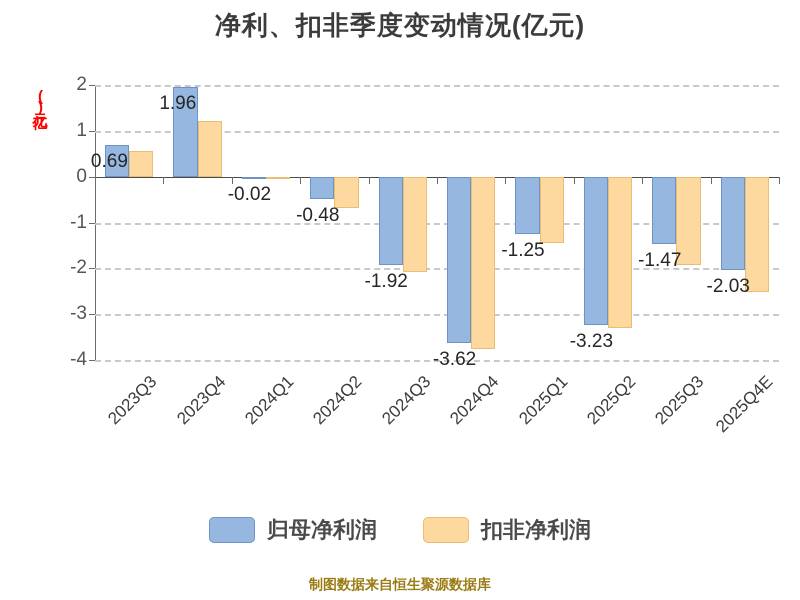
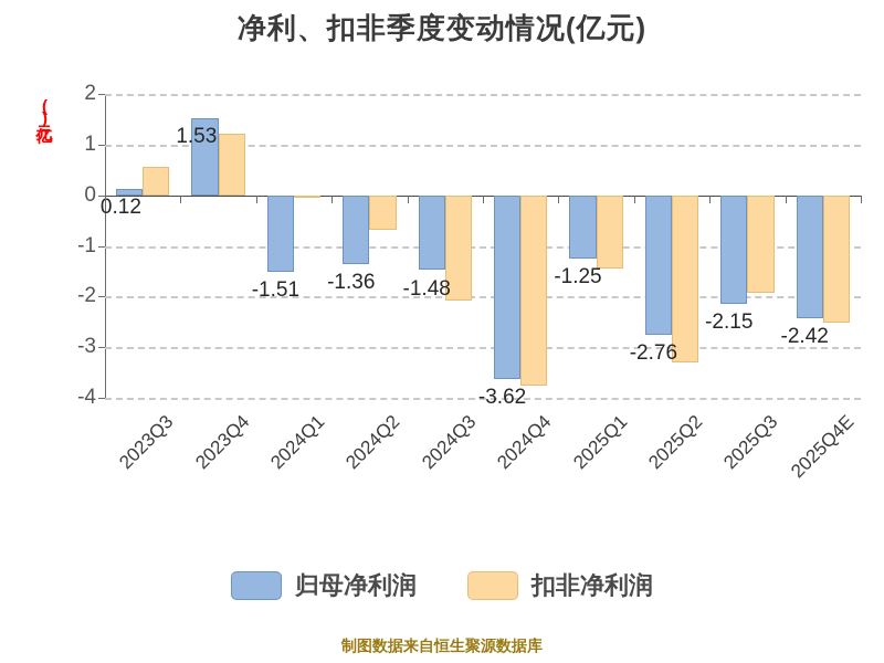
归母净利润/2023Q3: 0.69 -> 0.12
归母净利润/2023Q4: 1.96 -> 1.53
归母净利润/2024Q1: -0.02 -> -1.51
归母净利润/2024Q2: -0.48 -> -1.36
归母净利润/2024Q3: -1.92 -> -1.48
归母净利润/2025Q2: -3.23 -> -2.76
归母净利润/2025Q3: -1.47 -> -2.15
归母净利润/2025Q4E: -2.03 -> -2.42
